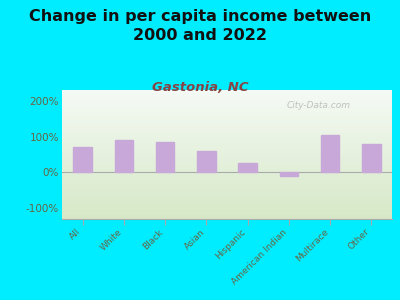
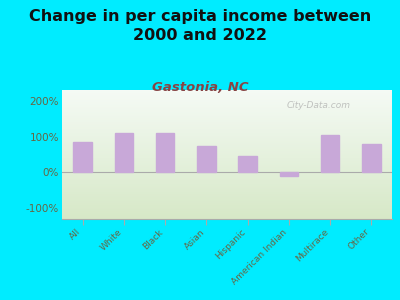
All: 70% -> 85%
White: 90% -> 110%
Black: 85% -> 110%
Asian: 60% -> 75%
Hispanic: 25% -> 45%
